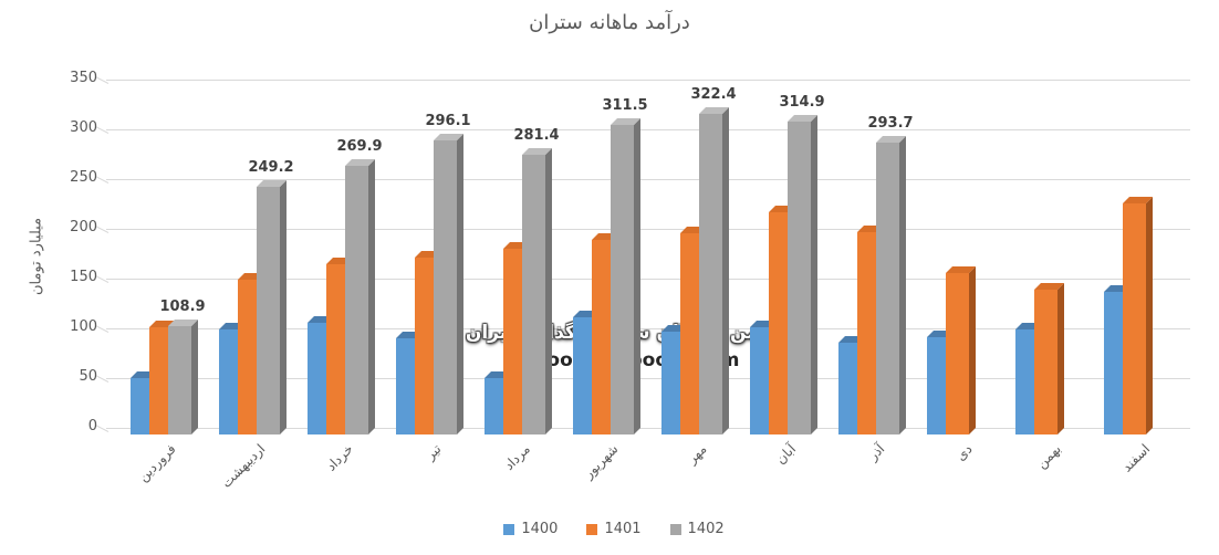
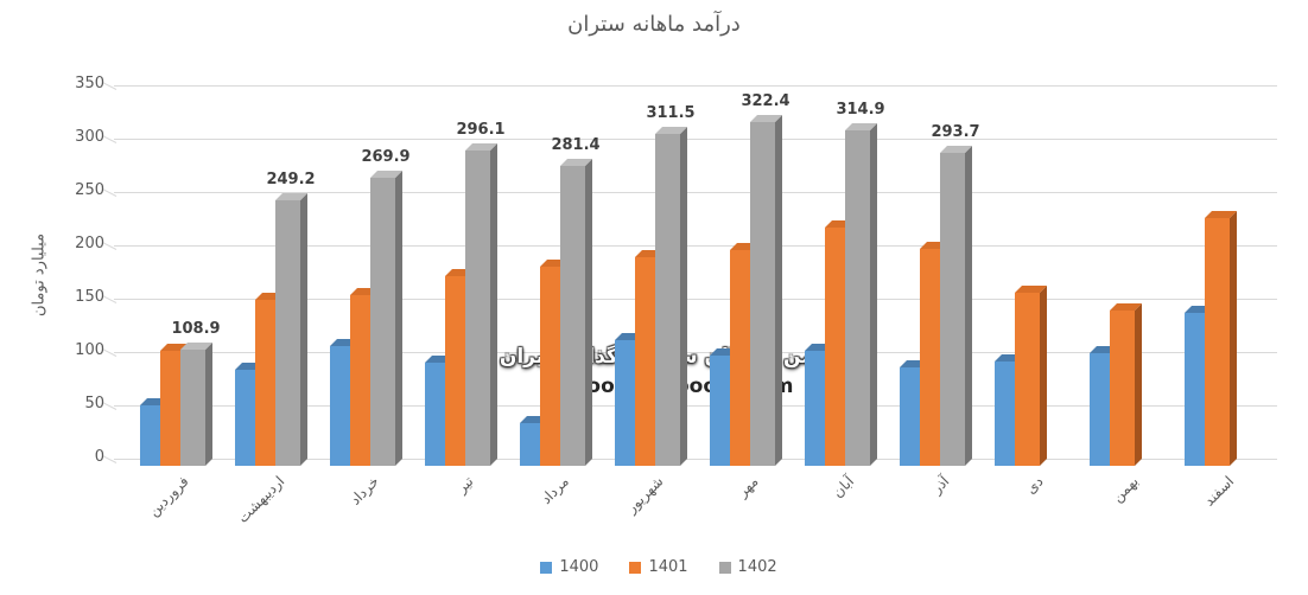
1400/اردیبهشت: 100 -> 90
1401/خرداد: 170 -> 160
1400/مرداد: 60 -> 40
